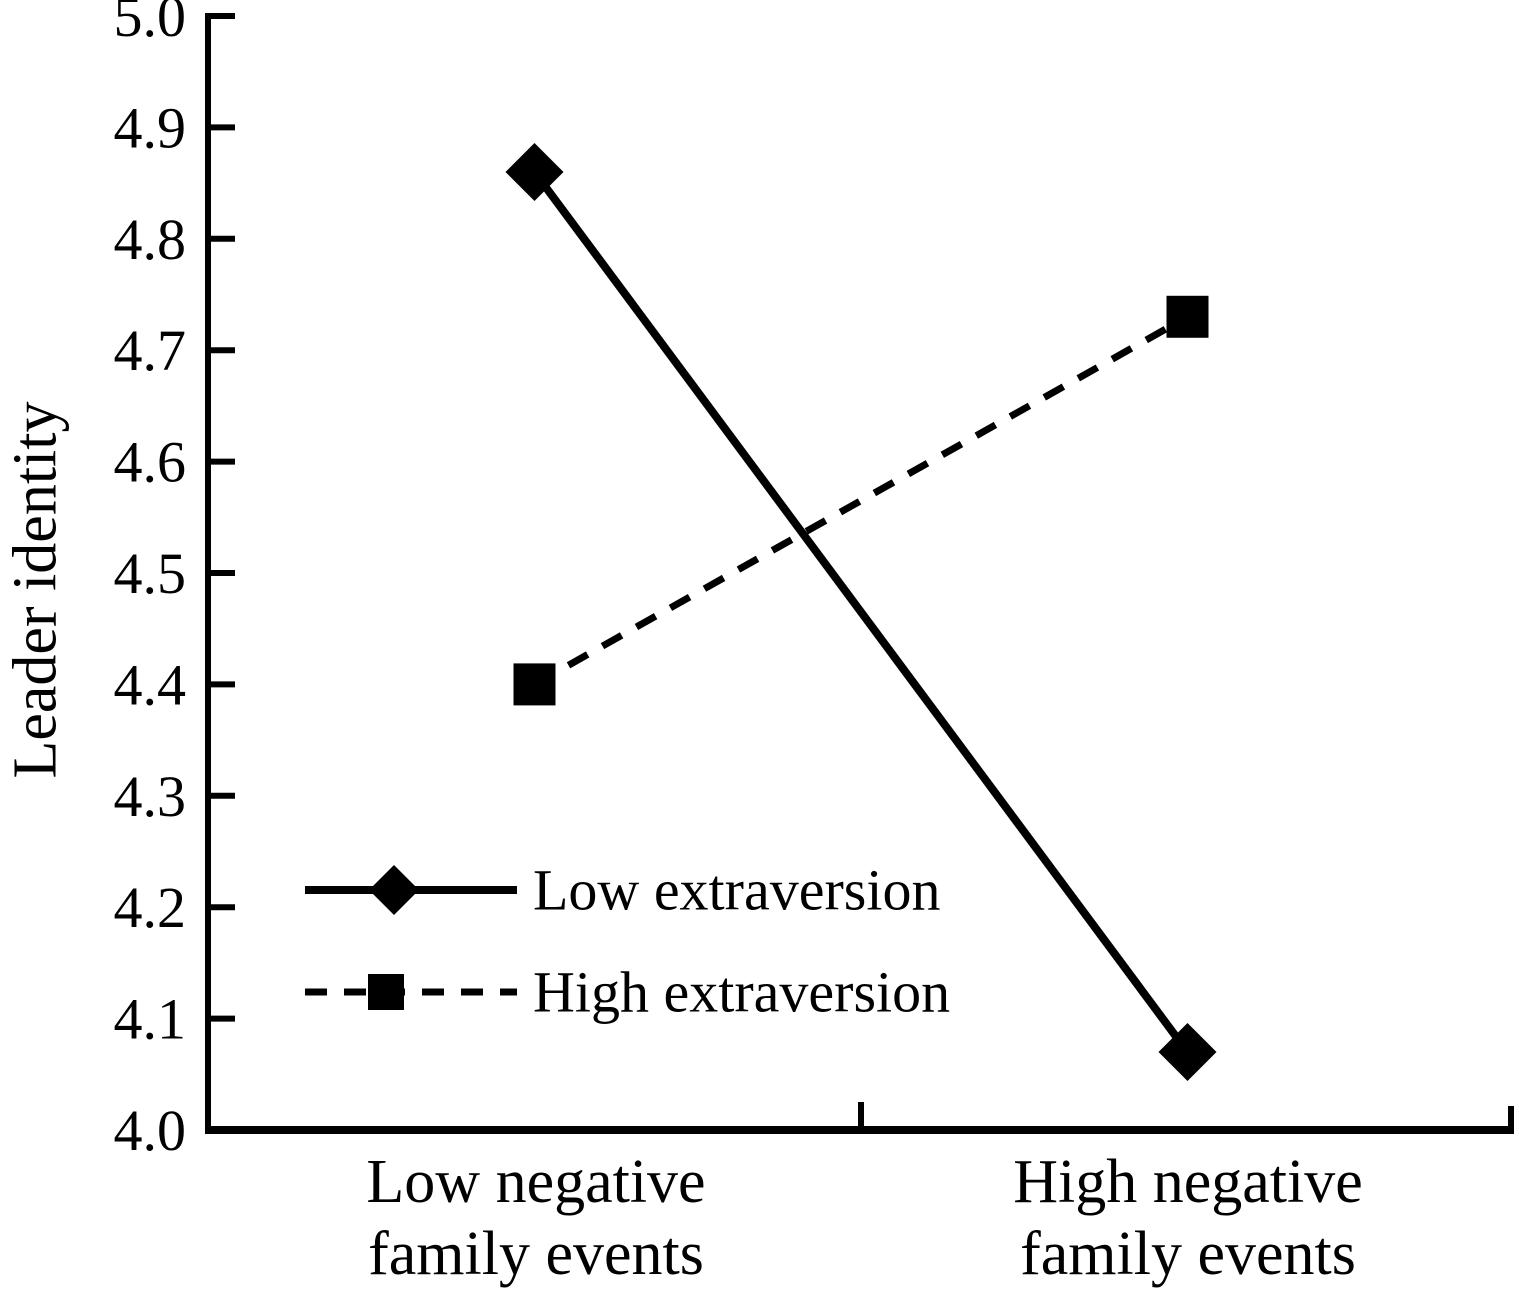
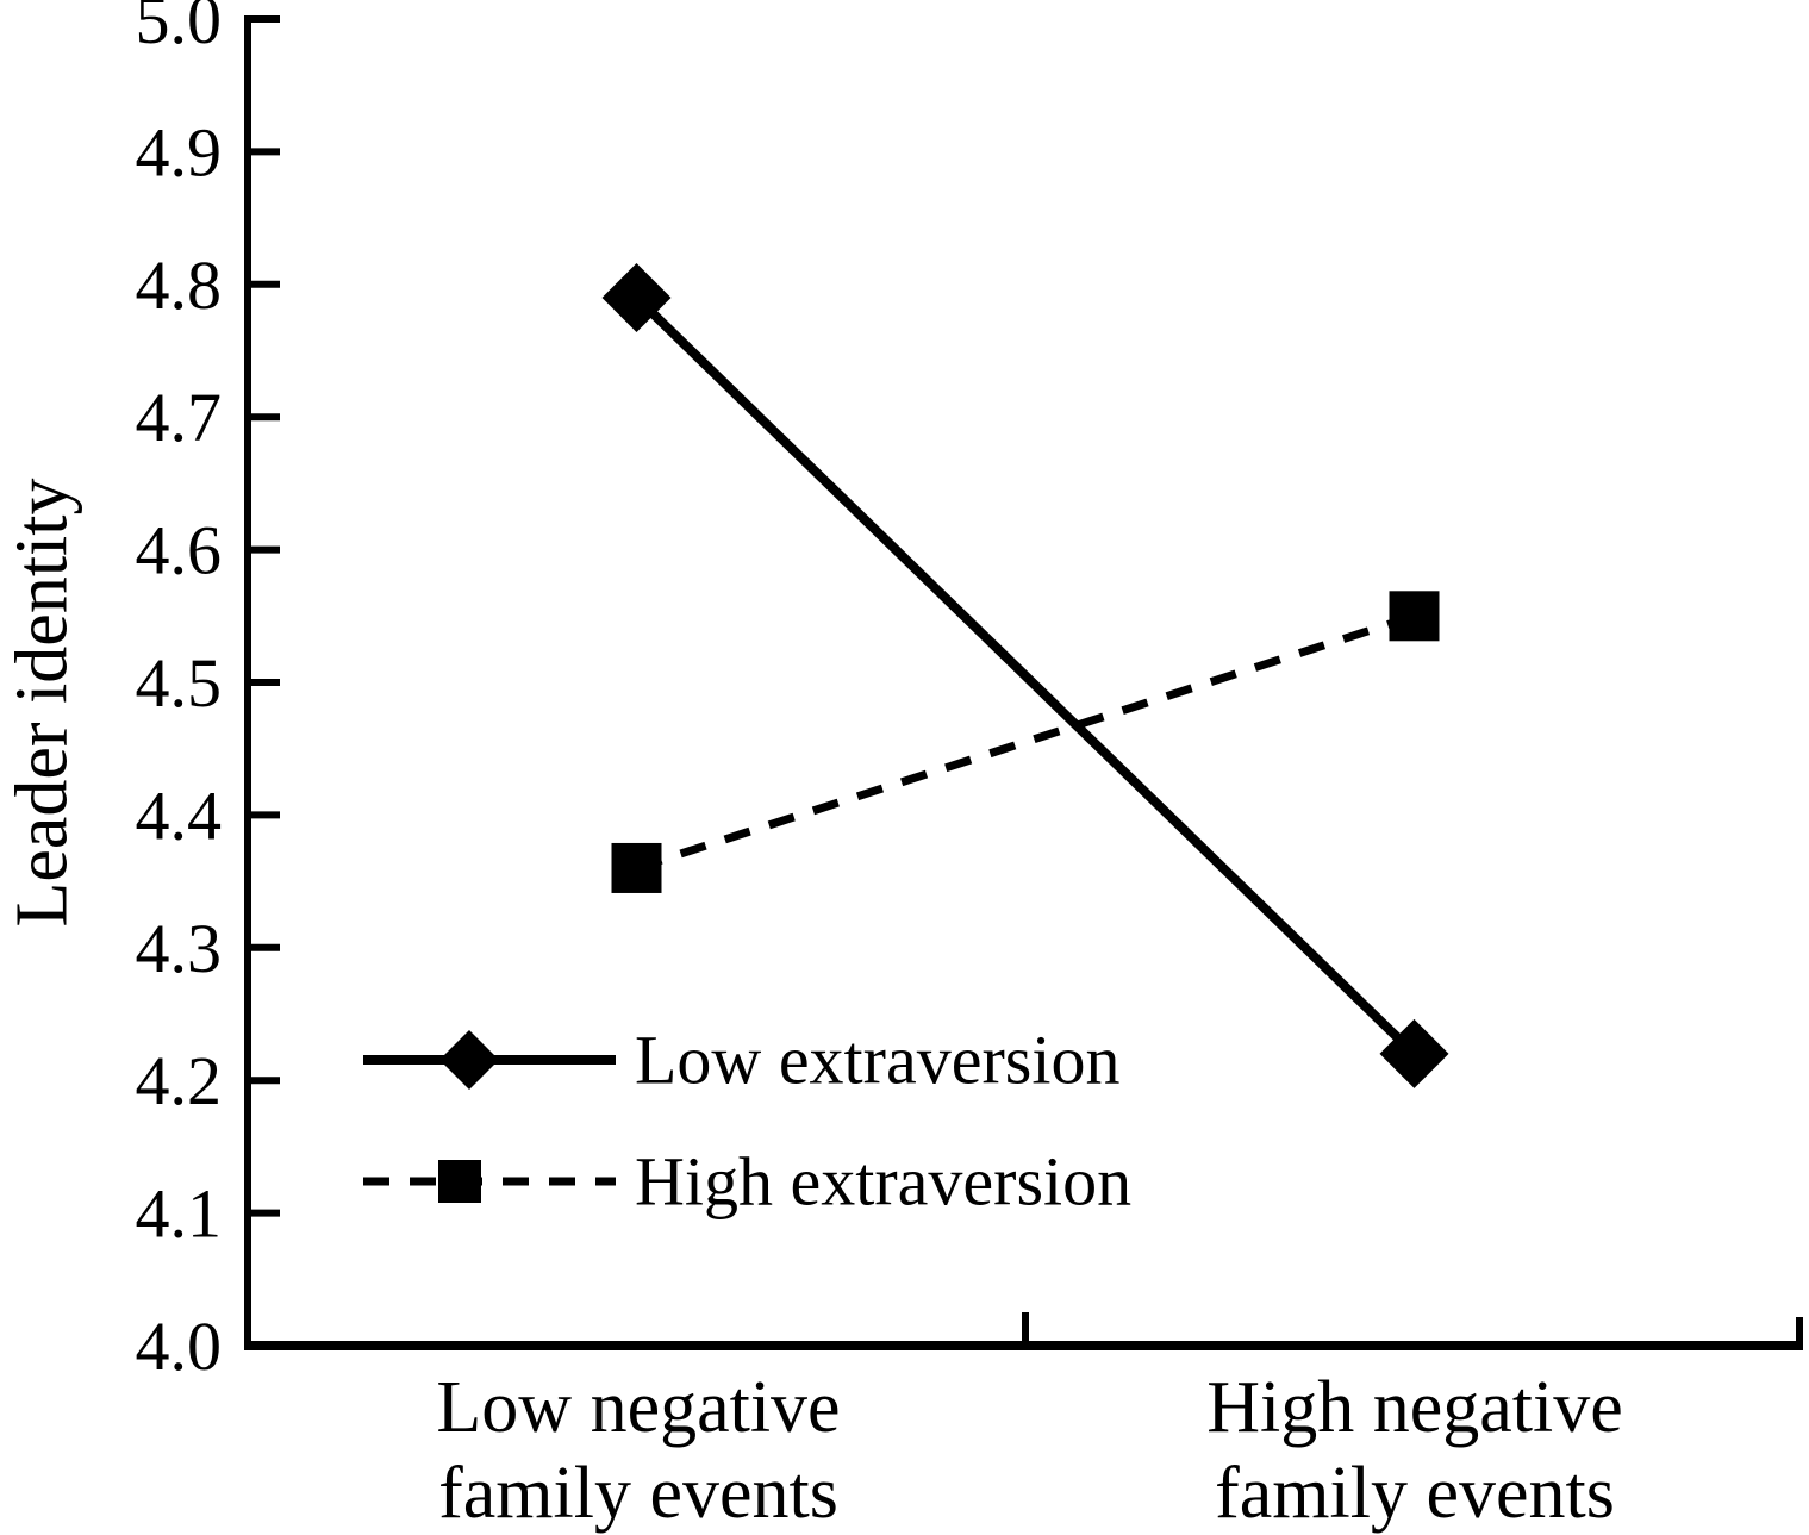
Low extraversion/Low negative family events: 4.86 -> 4.79
High extraversion/Low negative family events: 4.40 -> 4.36
Low extraversion/High negative family events: 4.07 -> 4.22
High extraversion/High negative family events: 4.73 -> 4.55
